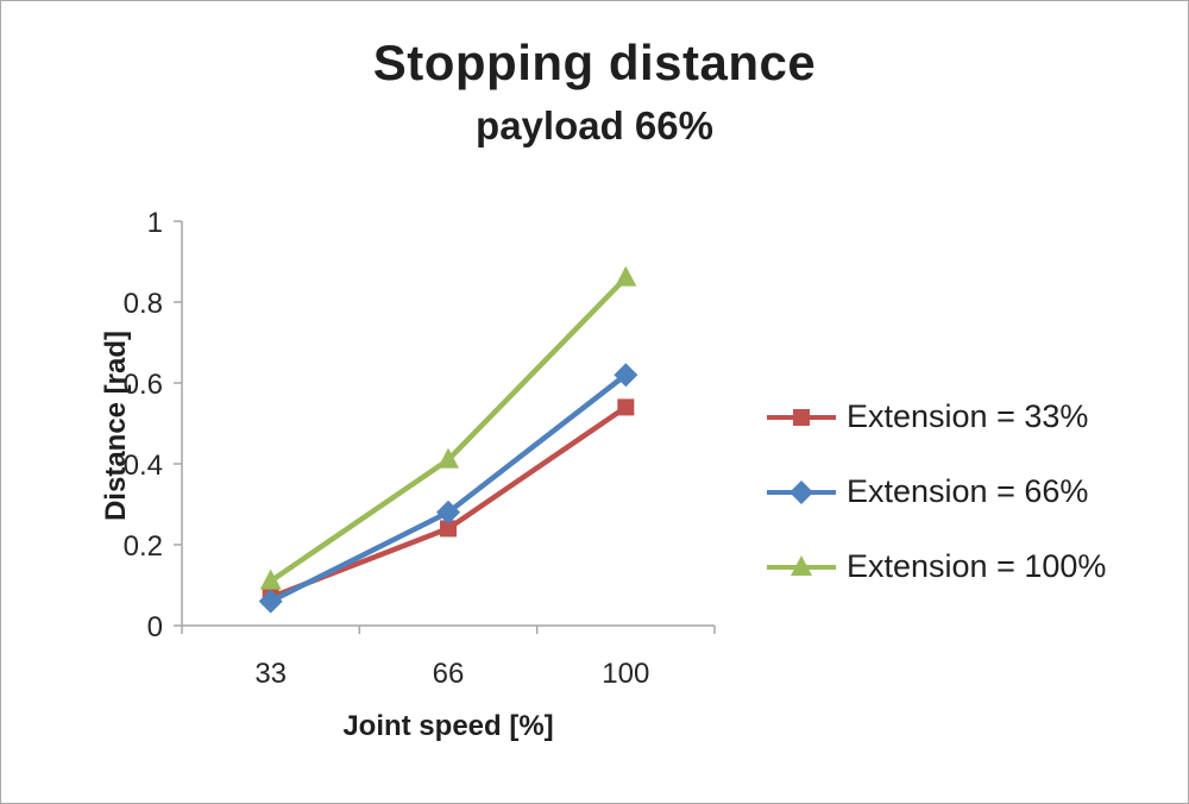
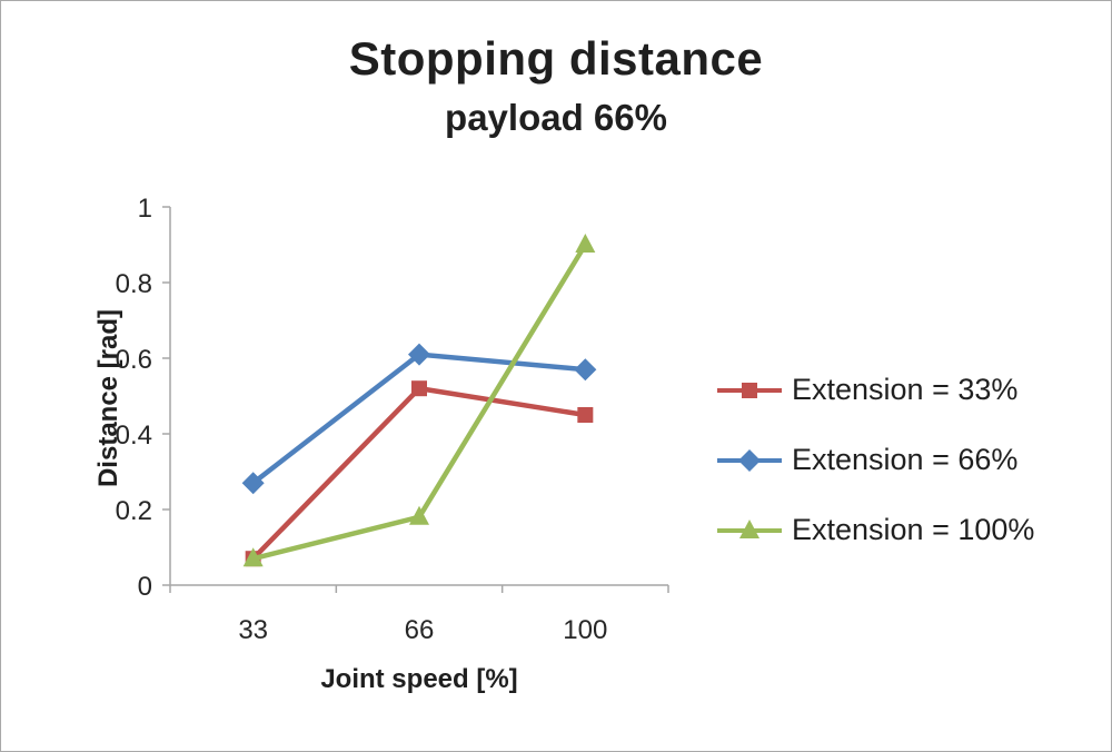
Extension = 66%/33: 0.06 -> 0.27
Extension = 100%/33: 0.11 -> 0.07
Extension = 33%/66: 0.24 -> 0.52
Extension = 66%/66: 0.28 -> 0.61
Extension = 100%/66: 0.41 -> 0.18
Extension = 33%/100: 0.54 -> 0.45
Extension = 66%/100: 0.62 -> 0.57
Extension = 100%/100: 0.86 -> 0.90
